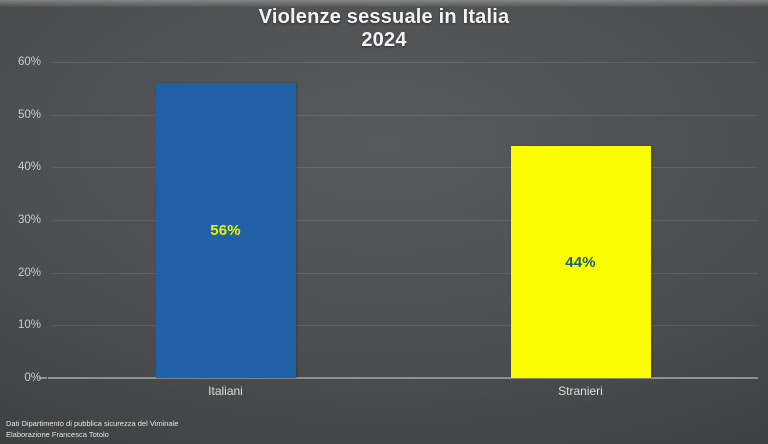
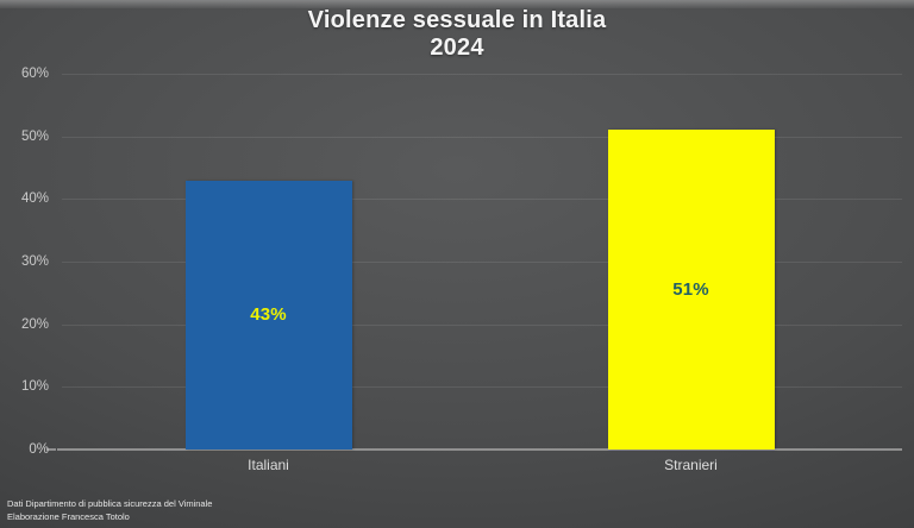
Italiani: 56% -> 43%
Stranieri: 44% -> 51%
